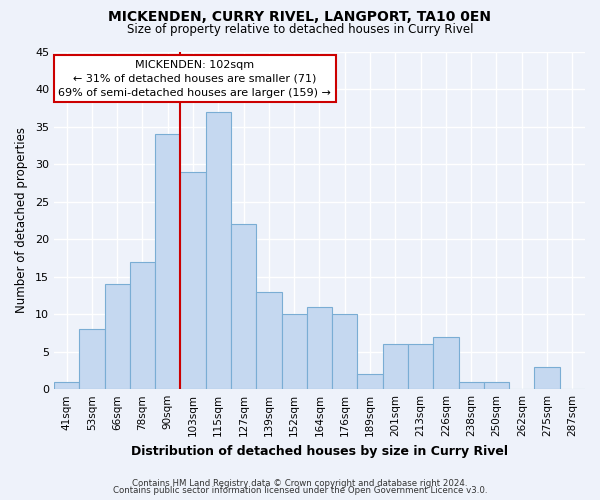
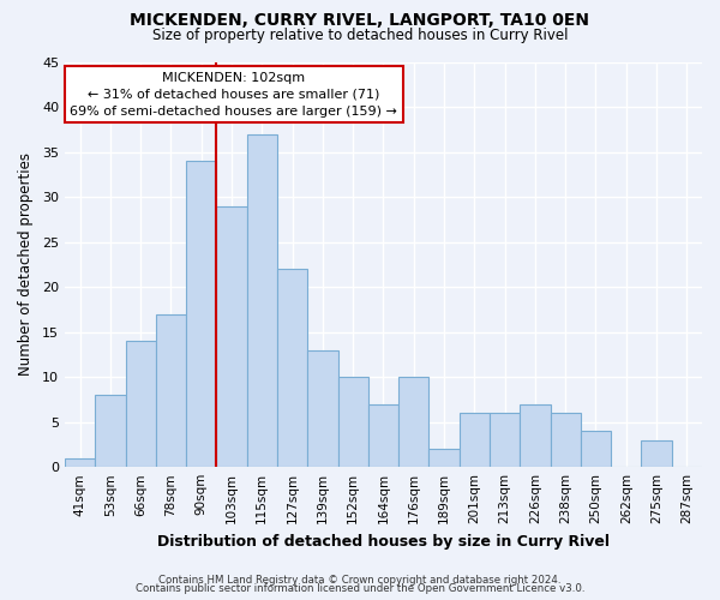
164sqm: 11 -> 7
238sqm: 1 -> 6
250sqm: 1 -> 4
